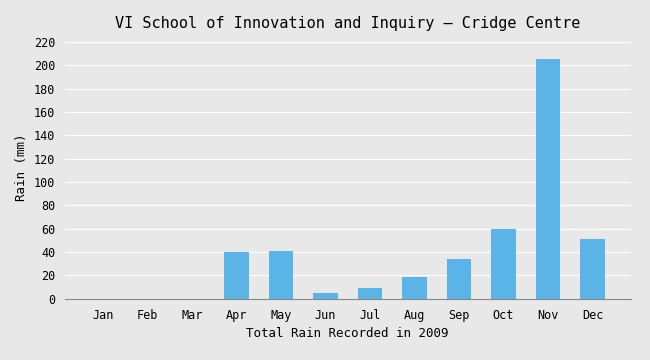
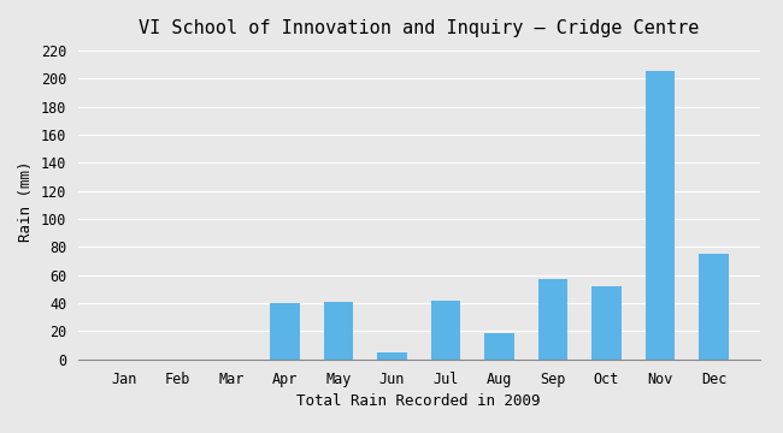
Jul: 9 -> 42
Sep: 34 -> 57
Oct: 60 -> 52
Dec: 51 -> 75
